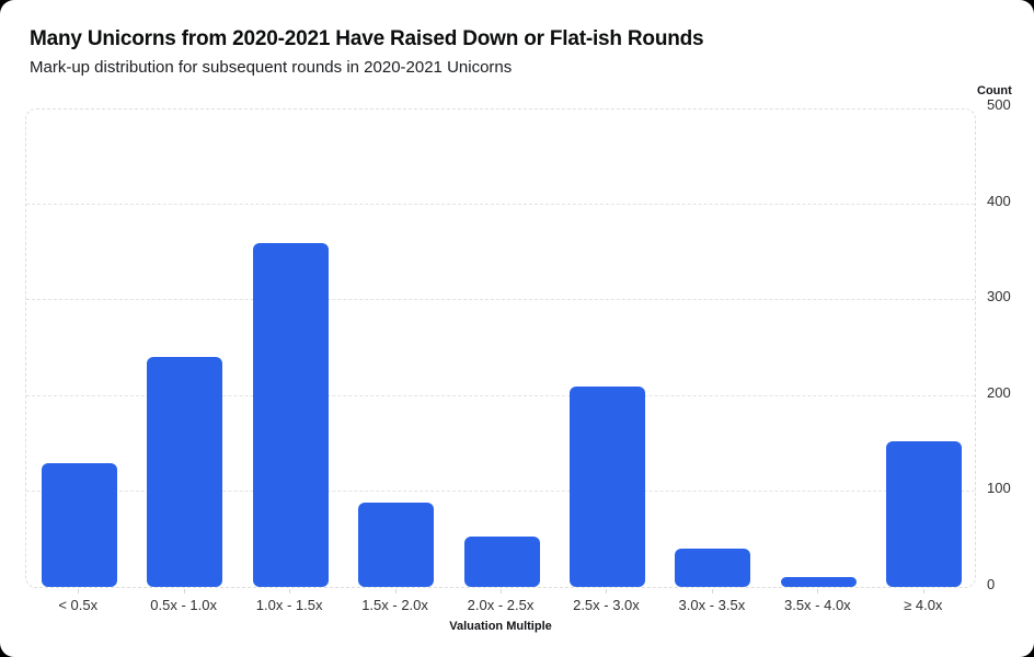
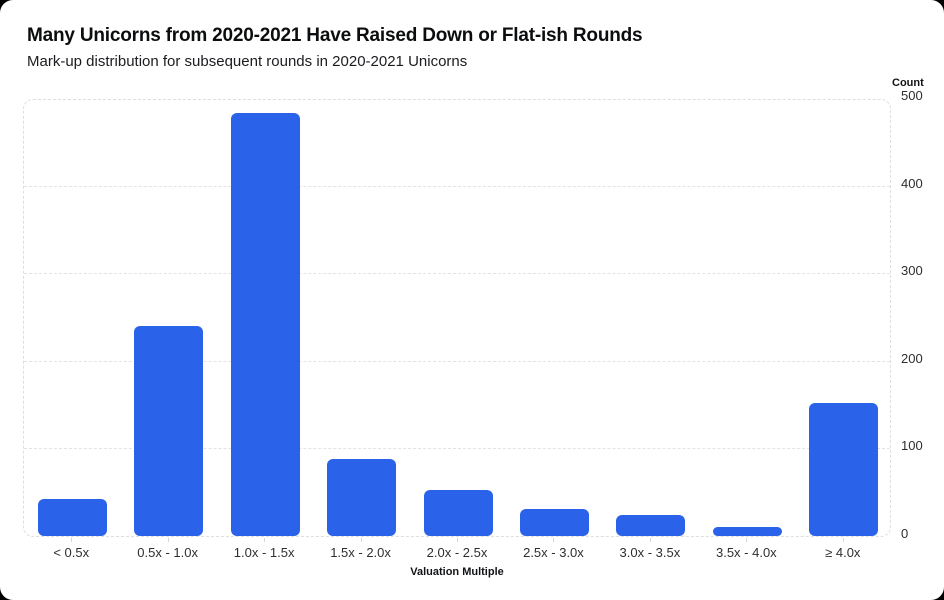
< 0.5x: 130 -> 40
1.0x - 1.5x: 360 -> 480
2.5x - 3.0x: 210 -> 30
3.0x - 3.5x: 40 -> 20
